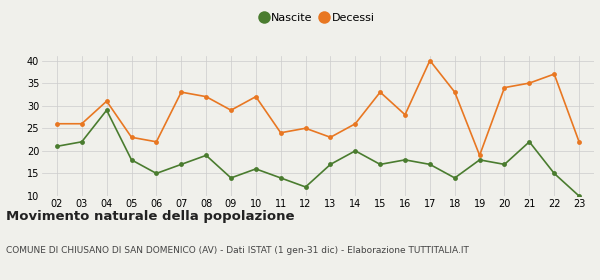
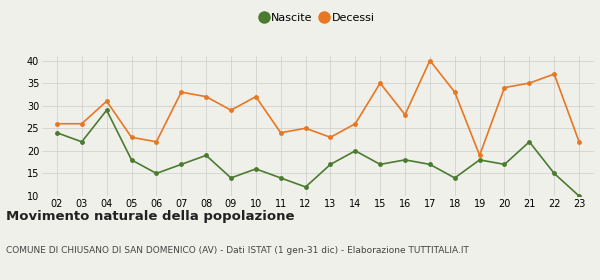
Nascite/02: 21 -> 24
Decessi/15: 33 -> 35
